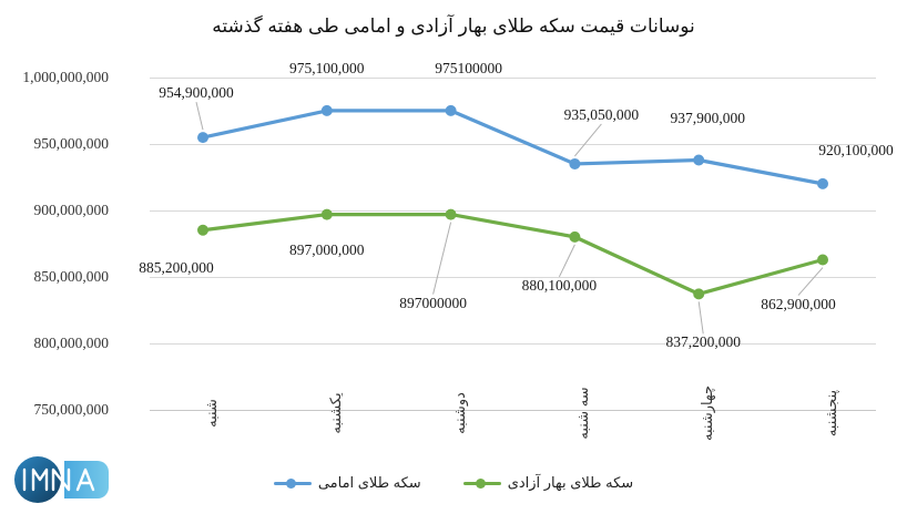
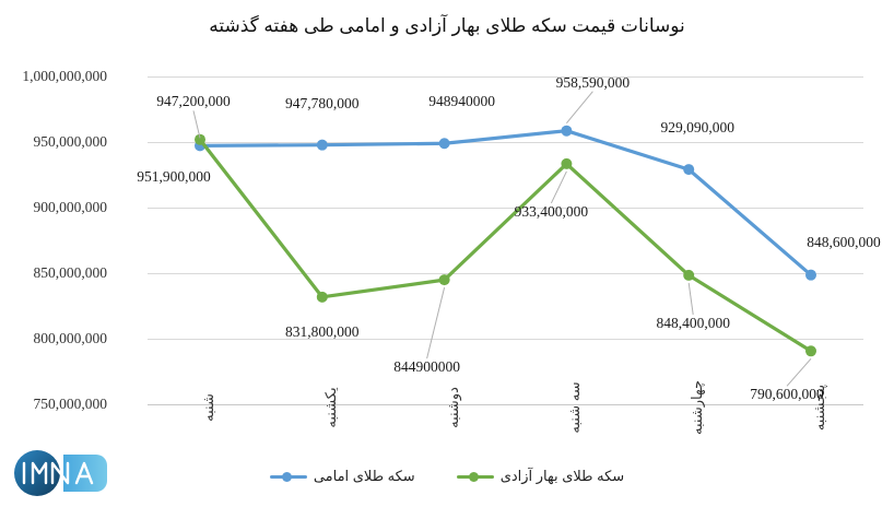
سکه طلای امامی/شنبه: 954,900,000 -> 947,200,000
سکه طلای بهار آزادی/شنبه: 885,200,000 -> 951,900,000
سکه طلای امامی/یکشنبه: 975,100,000 -> 947,780,000
سکه طلای بهار آزادی/یکشنبه: 897,000,000 -> 831,800,000
سکه طلای امامی/دوشنبه: 975100000 -> 948940000
سکه طلای بهار آزادی/دوشنبه: 897000000 -> 844900000
سکه طلای امامی/سه شنبه: 935,050,000 -> 958,590,000
سکه طلای بهار آزادی/سه شنبه: 880,100,000 -> 933,400,000
سکه طلای امامی/چهارشنبه: 937,900,000 -> 929,090,000
سکه طلای بهار آزادی/چهارشنبه: 837,200,000 -> 848,400,000
سکه طلای امامی/پنجشنبه: 920,100,000 -> 848,600,000
سکه طلای بهار آزادی/پنجشنبه: 862,900,000 -> 790,600,000
